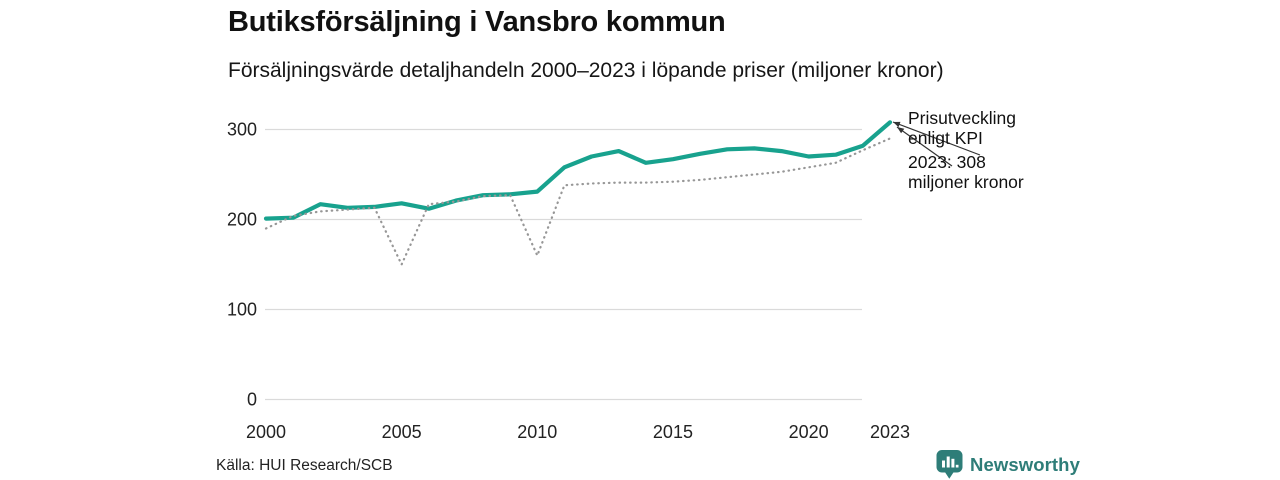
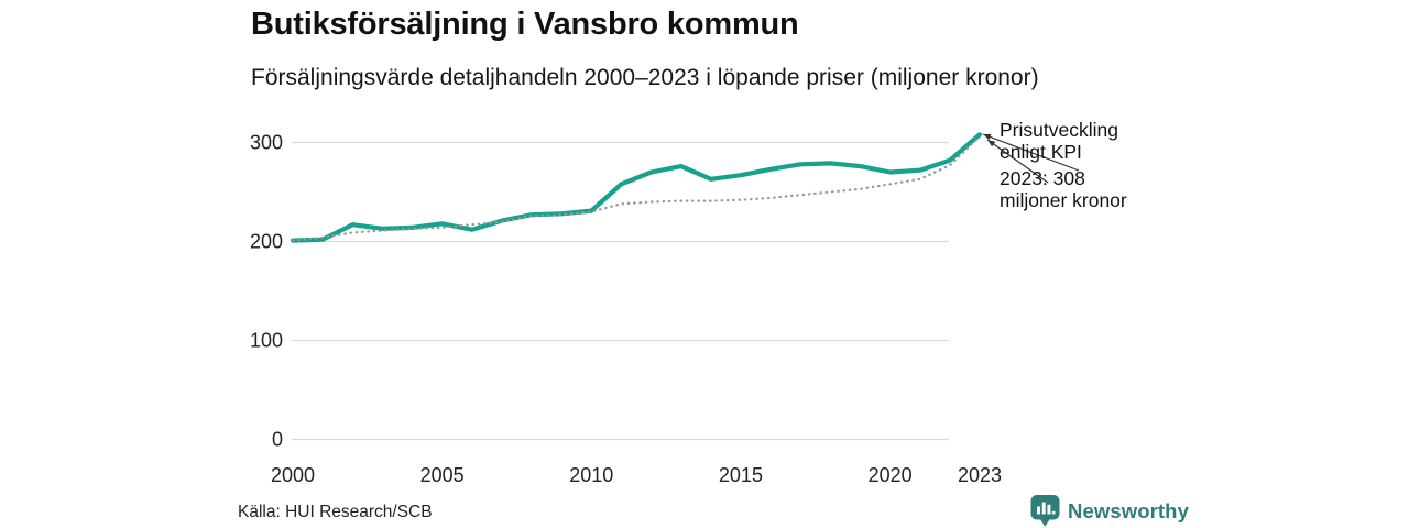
Prisutveckling enligt KPI/2000: 190 -> 200
Prisutveckling enligt KPI/2005: 150 -> 210
Prisutveckling enligt KPI/2010: 160 -> 230
Prisutveckling enligt KPI/2023: 290 -> 310
